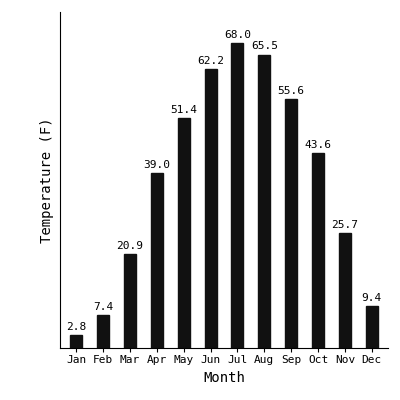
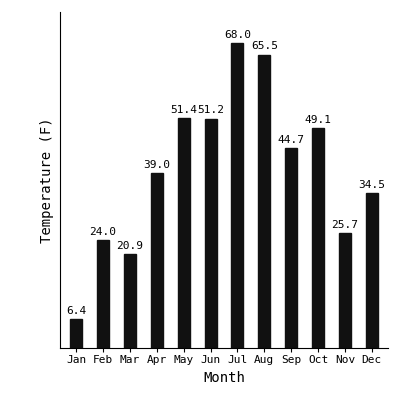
Jan: 2.8 -> 6.4
Feb: 7.4 -> 24.0
Jun: 62.2 -> 51.2
Sep: 55.6 -> 44.7
Oct: 43.6 -> 49.1
Dec: 9.4 -> 34.5
